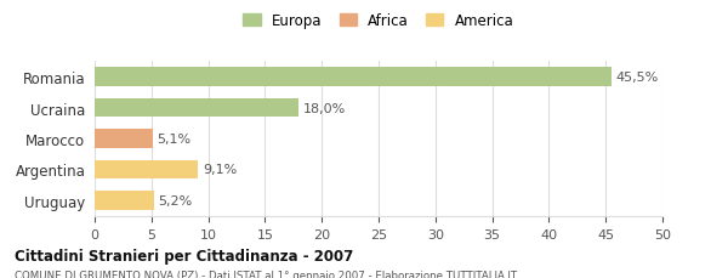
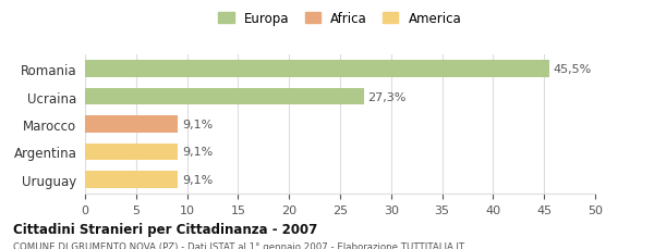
Ucraina: 18,0% -> 27,3%
Marocco: 5,1% -> 9,1%
Uruguay: 5,2% -> 9,1%
